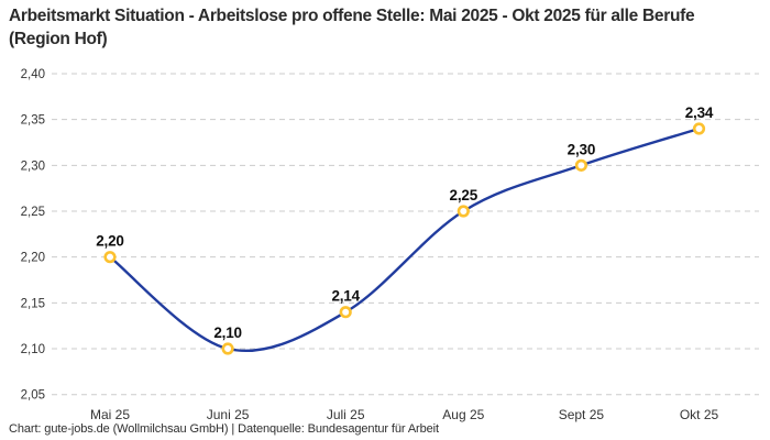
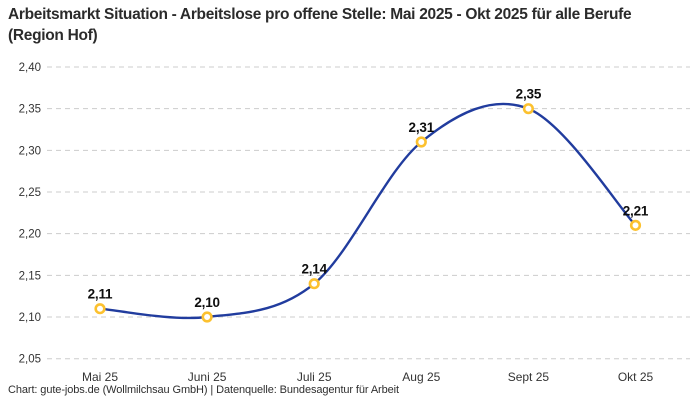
Mai 25: 2,20 -> 2,11
Aug 25: 2,25 -> 2,31
Sept 25: 2,30 -> 2,35
Okt 25: 2,34 -> 2,21
